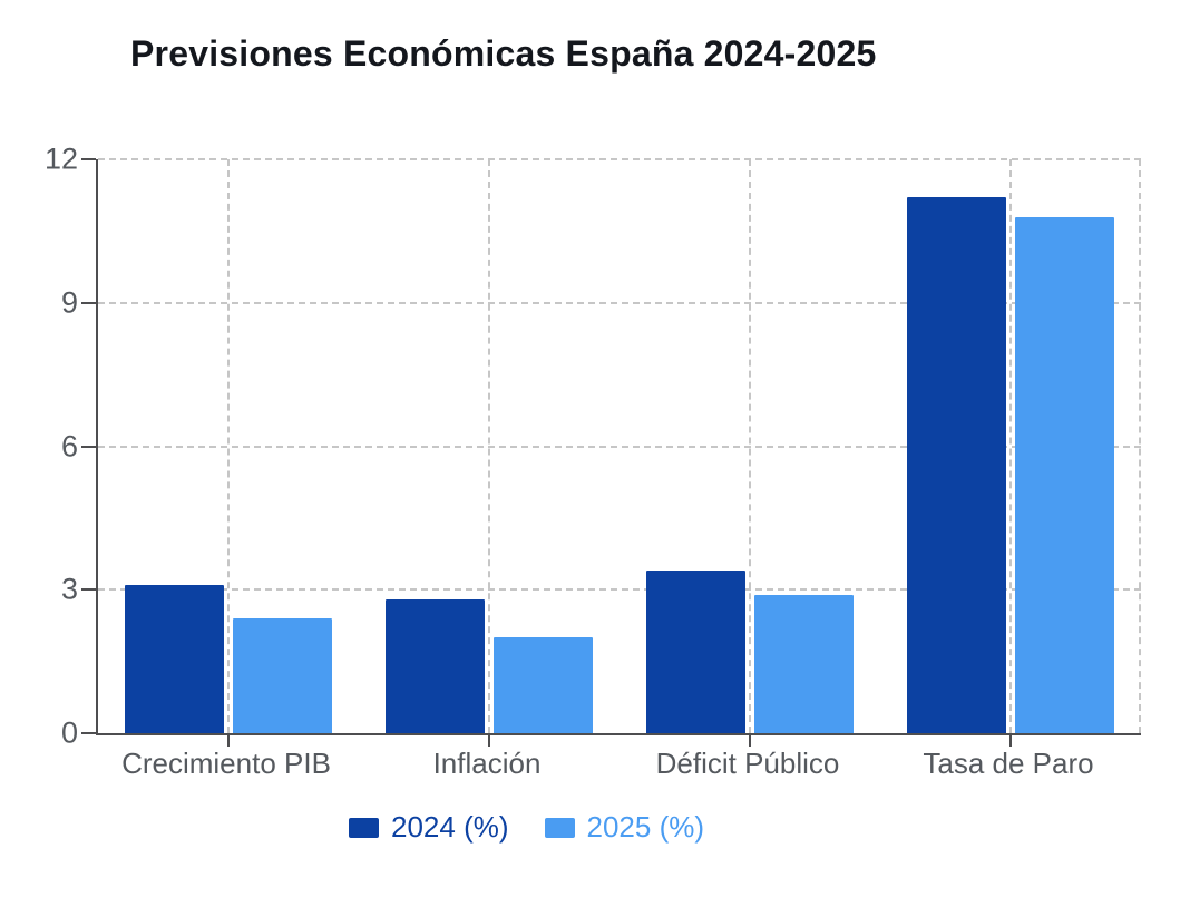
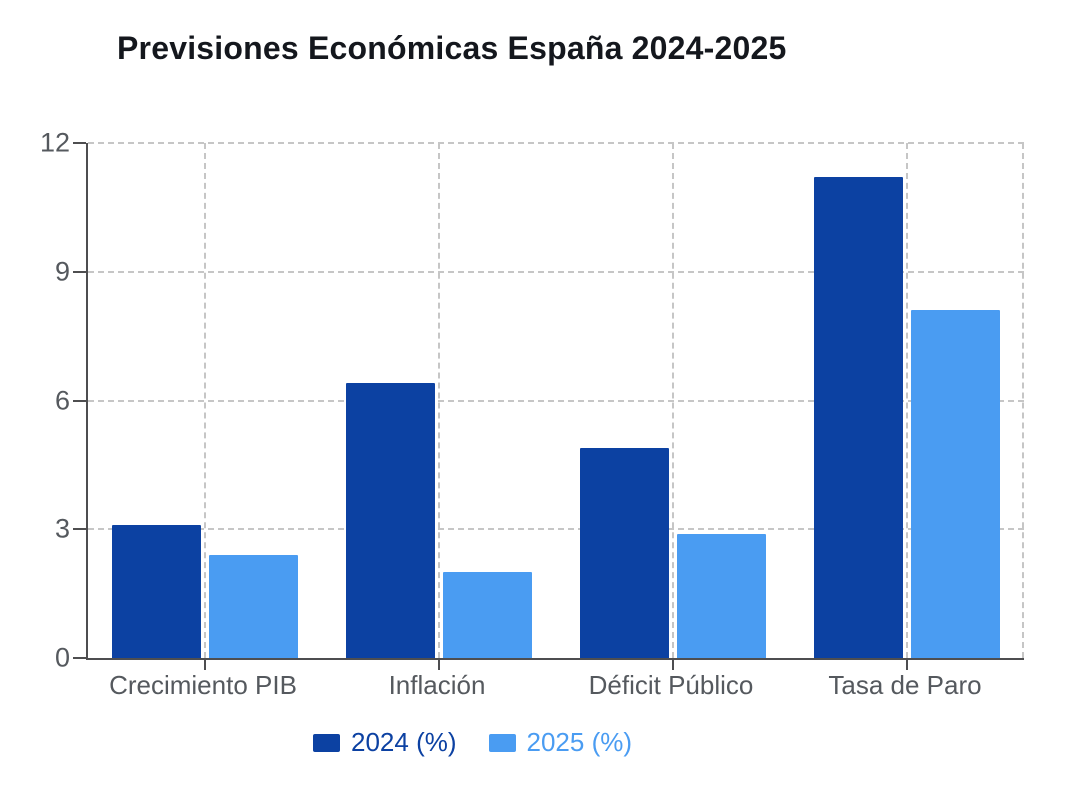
2024 (%)/Inflación: 2.8 -> 6.4
2024 (%)/Déficit Público: 3.4 -> 4.9
2025 (%)/Tasa de Paro: 10.8 -> 8.1
